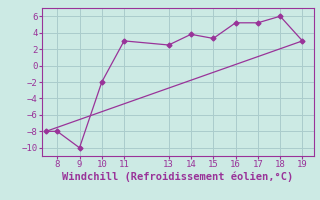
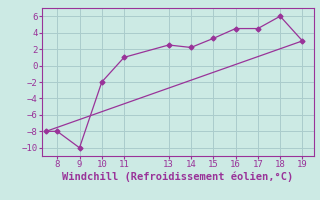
11: 3.0 -> 1.0
14: 3.8 -> 2.2
16: 5.2 -> 4.5
17: 5.2 -> 4.5
